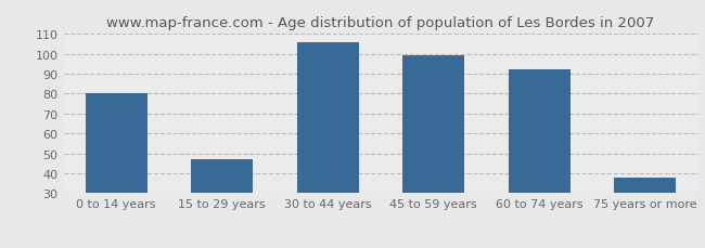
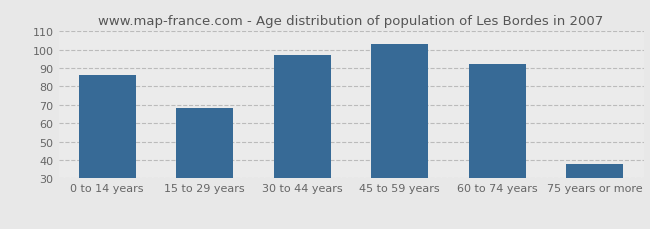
0 to 14 years: 80 -> 86
15 to 29 years: 47 -> 68
30 to 44 years: 106 -> 97
45 to 59 years: 99 -> 103
